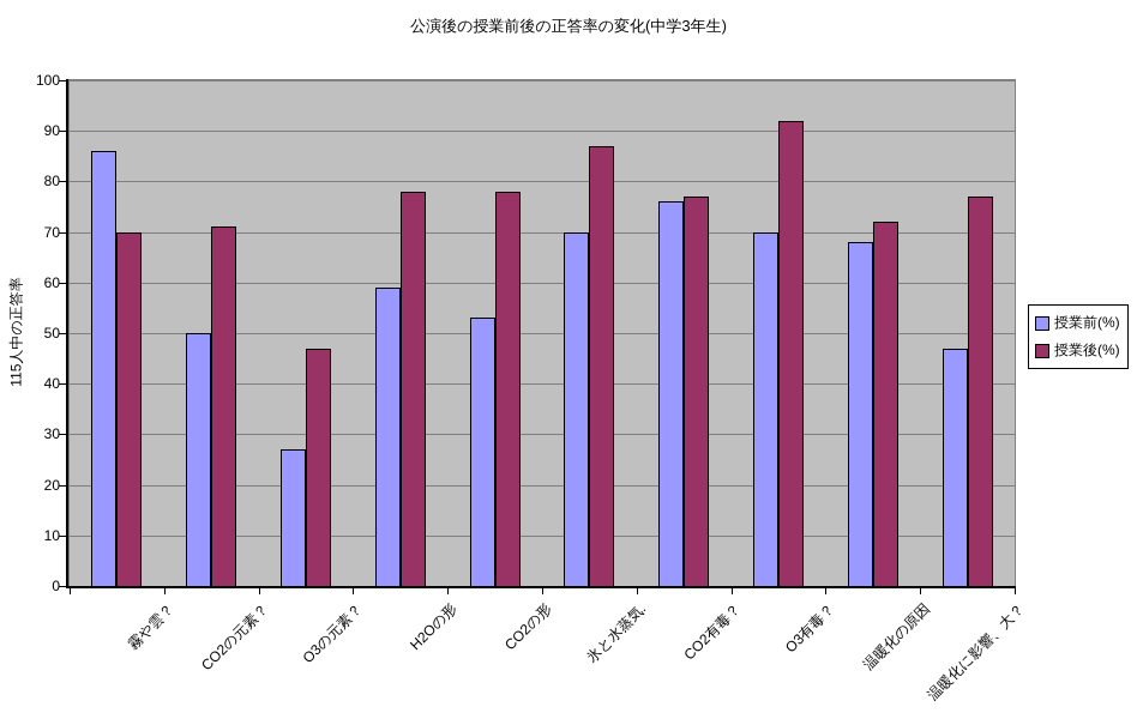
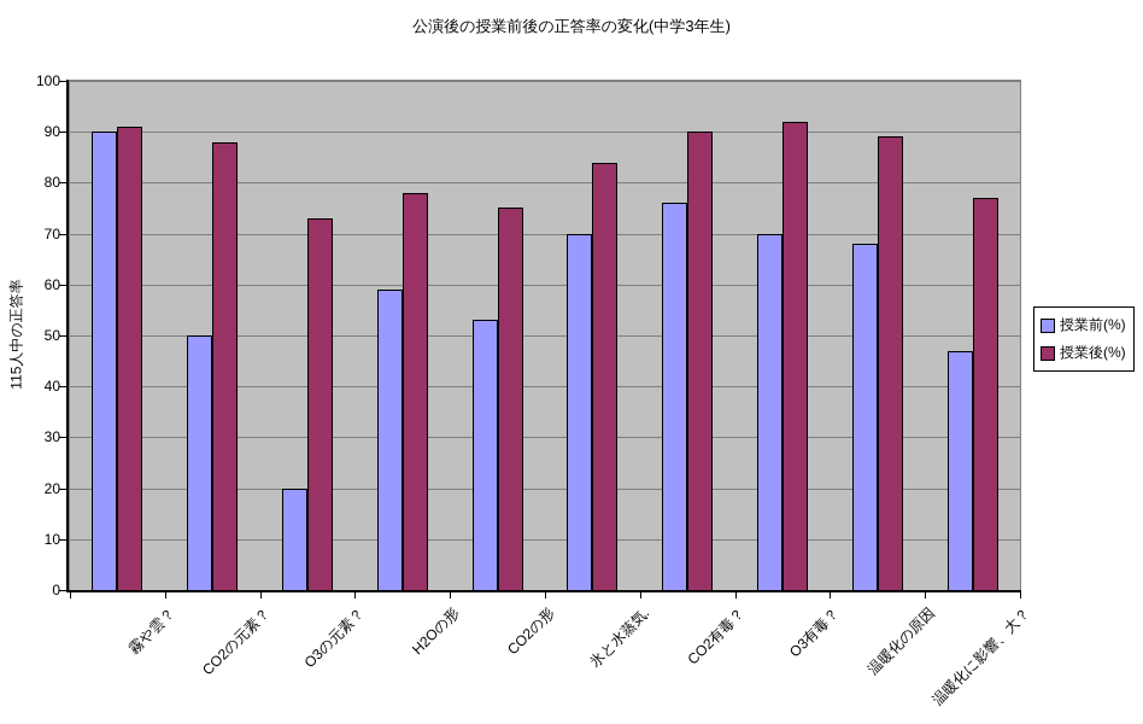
授業前(%)/霧や雲？: 86 -> 90
授業後(%)/霧や雲？: 70 -> 91
授業後(%)/CO2の元素？: 71 -> 88
授業前(%)/O3の元素？: 27 -> 20
授業後(%)/O3の元素？: 47 -> 73
授業後(%)/CO2の形: 78 -> 75
授業後(%)/氷と水蒸気.: 87 -> 84
授業後(%)/CO2有毒？: 77 -> 90
授業後(%)/温暖化の原因: 72 -> 89
